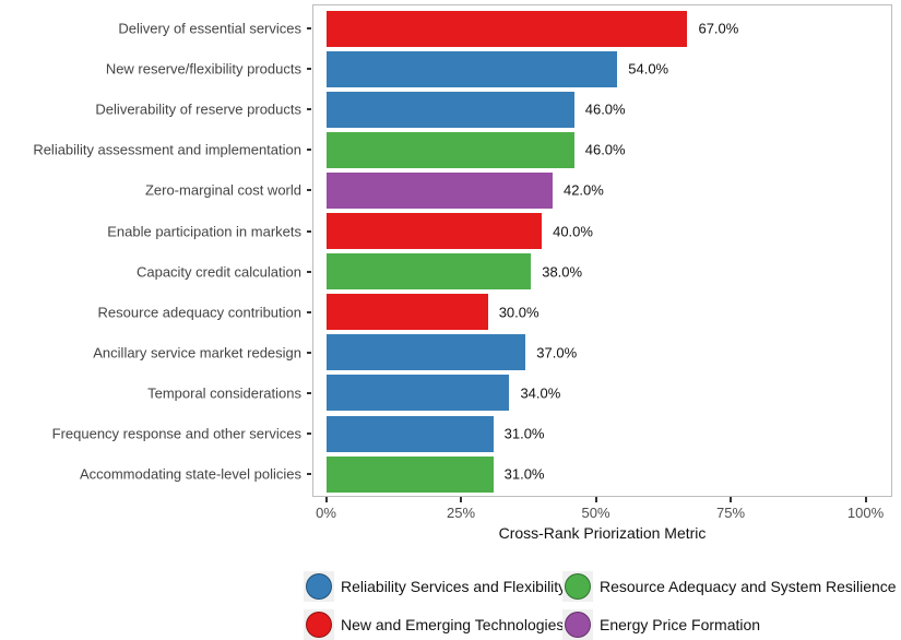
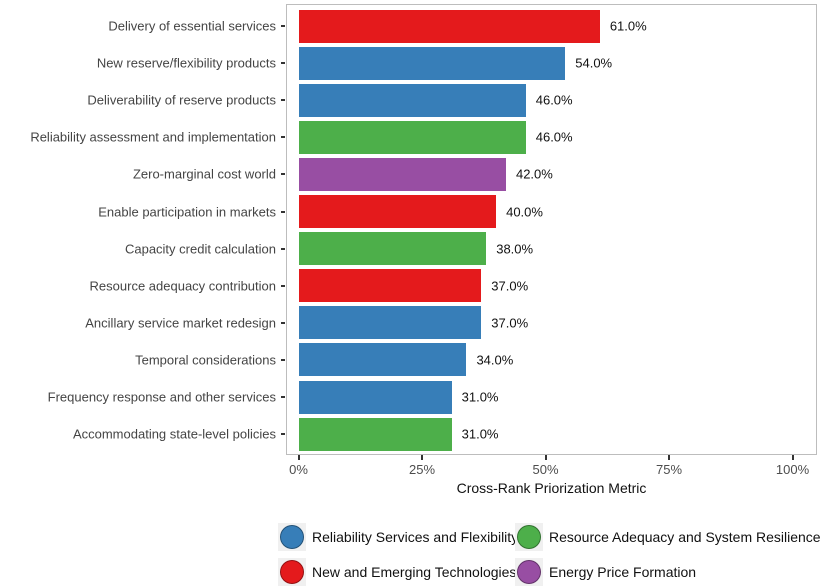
Delivery of essential services: 67.0% -> 61.0%
Resource adequacy contribution: 30.0% -> 37.0%
